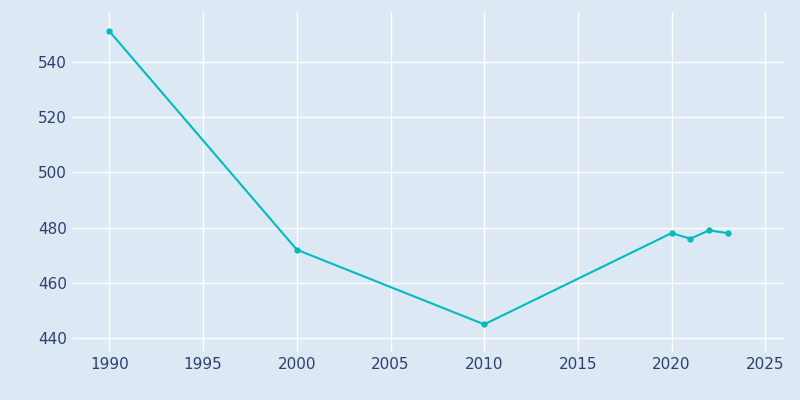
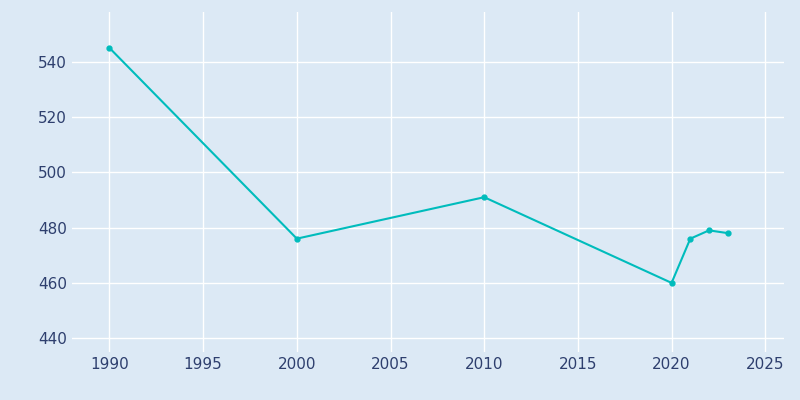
1990: 551 -> 545
2000: 472 -> 476
2010: 445 -> 491
2020: 478 -> 460
